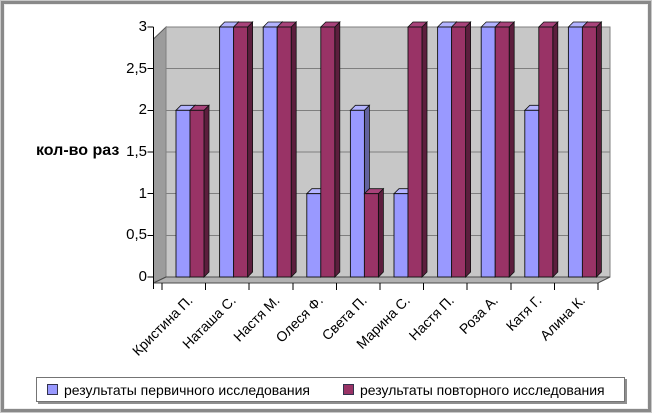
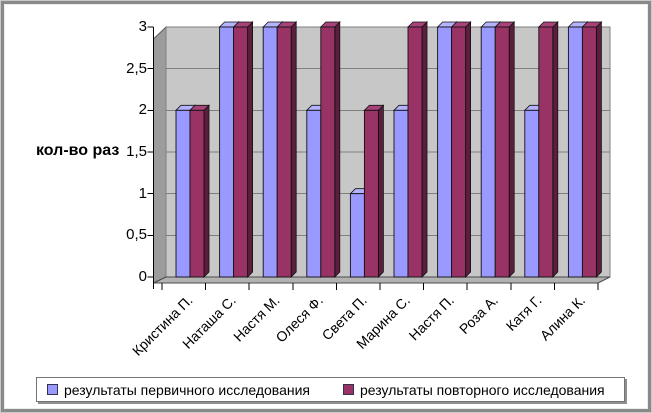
результаты первичного исследования/Олеся Ф.: 1 -> 2
результаты первичного исследования/Света П.: 2 -> 1
результаты повторного исследования/Света П.: 1 -> 2
результаты первичного исследования/Марина С.: 1 -> 2
